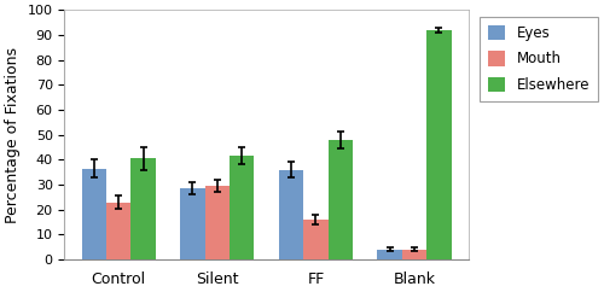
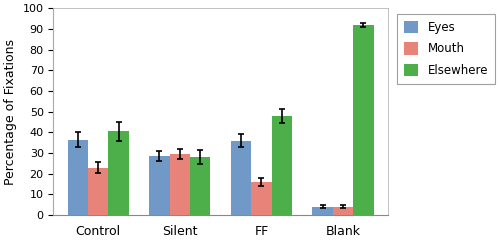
Elsewhere/Silent: 41.5 -> 28.0
